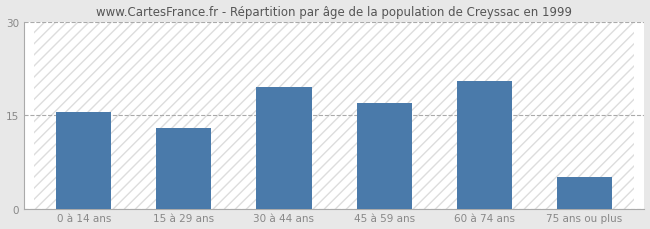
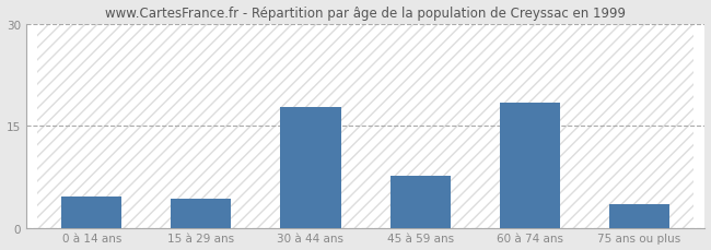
0 à 14 ans: 15.5 -> 4.6
15 à 29 ans: 13.0 -> 4.2
30 à 44 ans: 19.5 -> 17.8
45 à 59 ans: 17.0 -> 7.6
60 à 74 ans: 20.5 -> 18.4
75 ans ou plus: 5.0 -> 3.4
